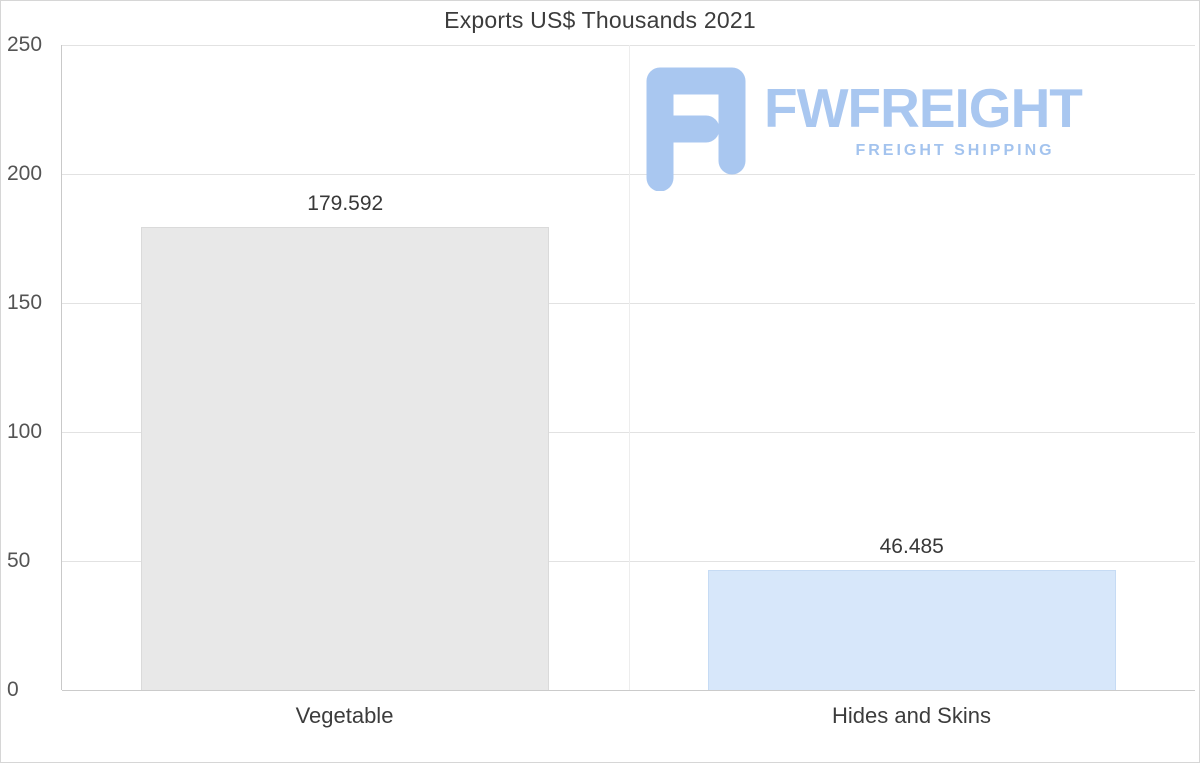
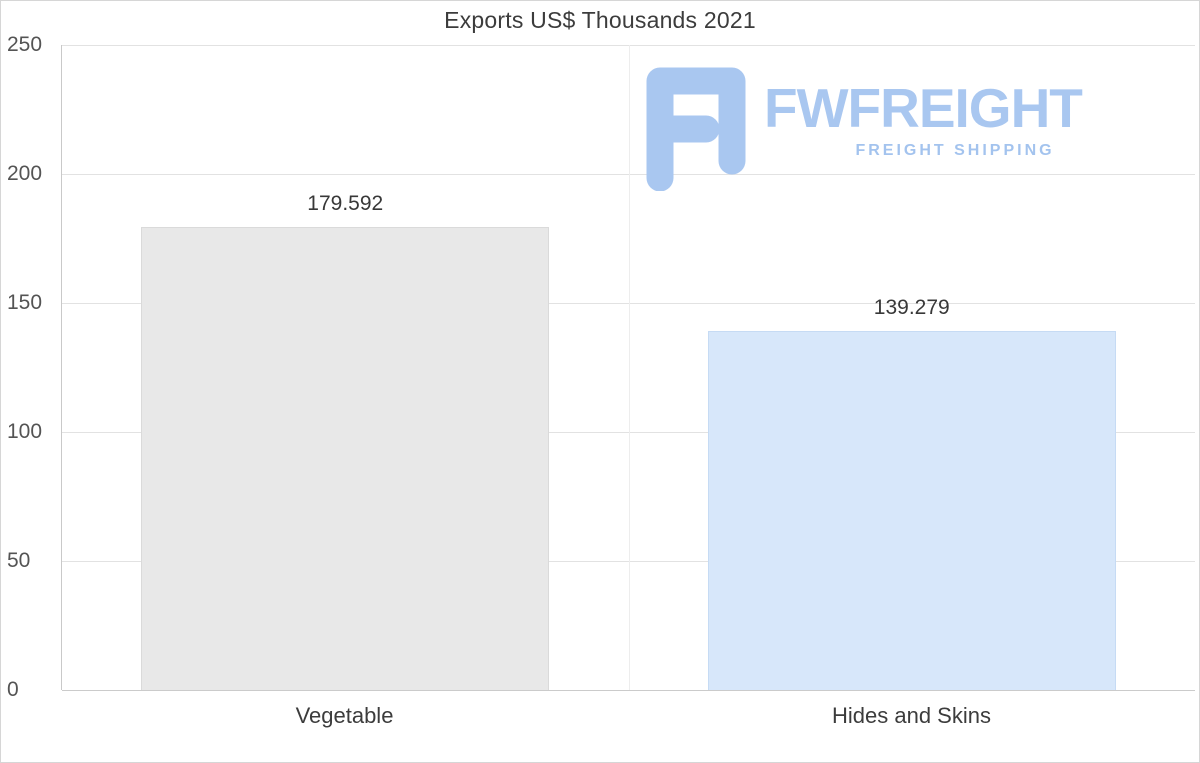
Hides and Skins: 46.485 -> 139.279
